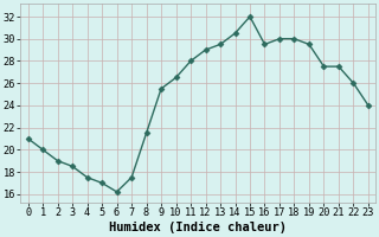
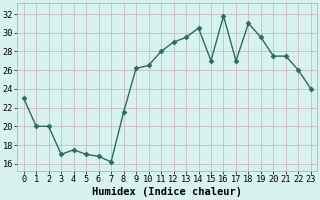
0: 21.0 -> 23.0
2: 19.0 -> 20.0
3: 18.5 -> 17.0
6: 16.2 -> 16.8
7: 17.5 -> 16.2
9: 25.5 -> 26.2
15: 32.0 -> 27.0
16: 29.5 -> 31.8
17: 30.0 -> 27.0
18: 30.0 -> 31.0
